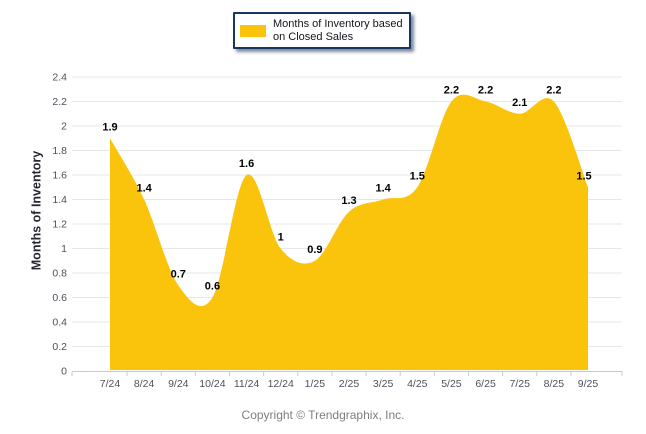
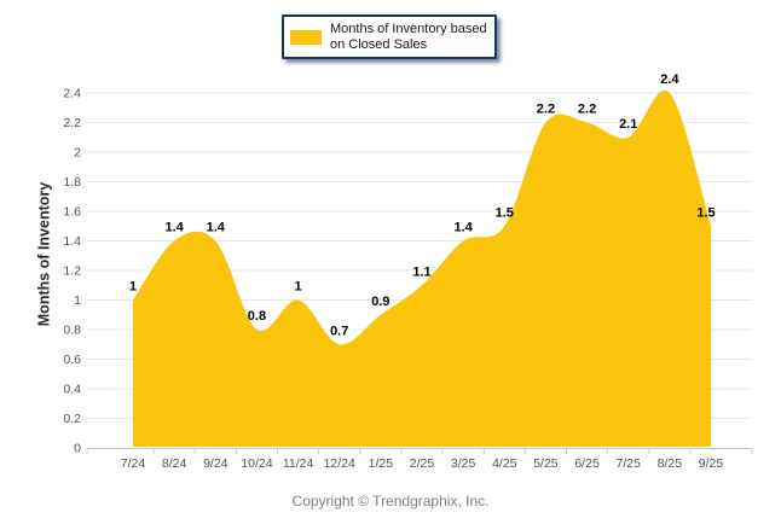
7/24: 1.9 -> 1
9/24: 0.7 -> 1.4
10/24: 0.6 -> 0.8
11/24: 1.6 -> 1
12/24: 1 -> 0.7
2/25: 1.3 -> 1.1
8/25: 2.2 -> 2.4
